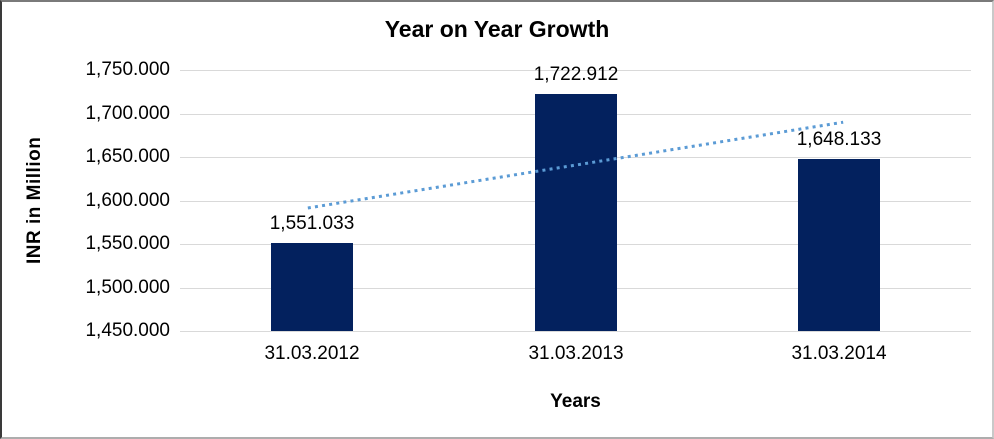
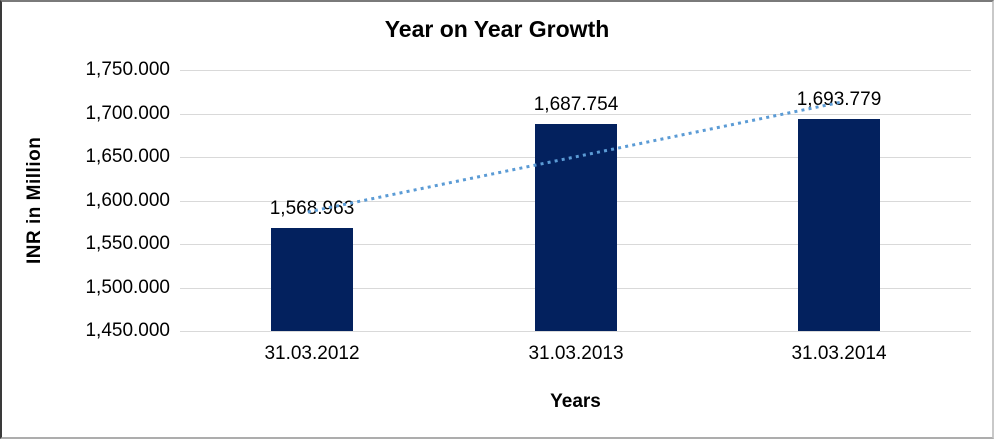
31.03.2012: 1,551.033 -> 1,568.963
31.03.2013: 1,722.912 -> 1,687.754
31.03.2014: 1,648.133 -> 1,693.779
